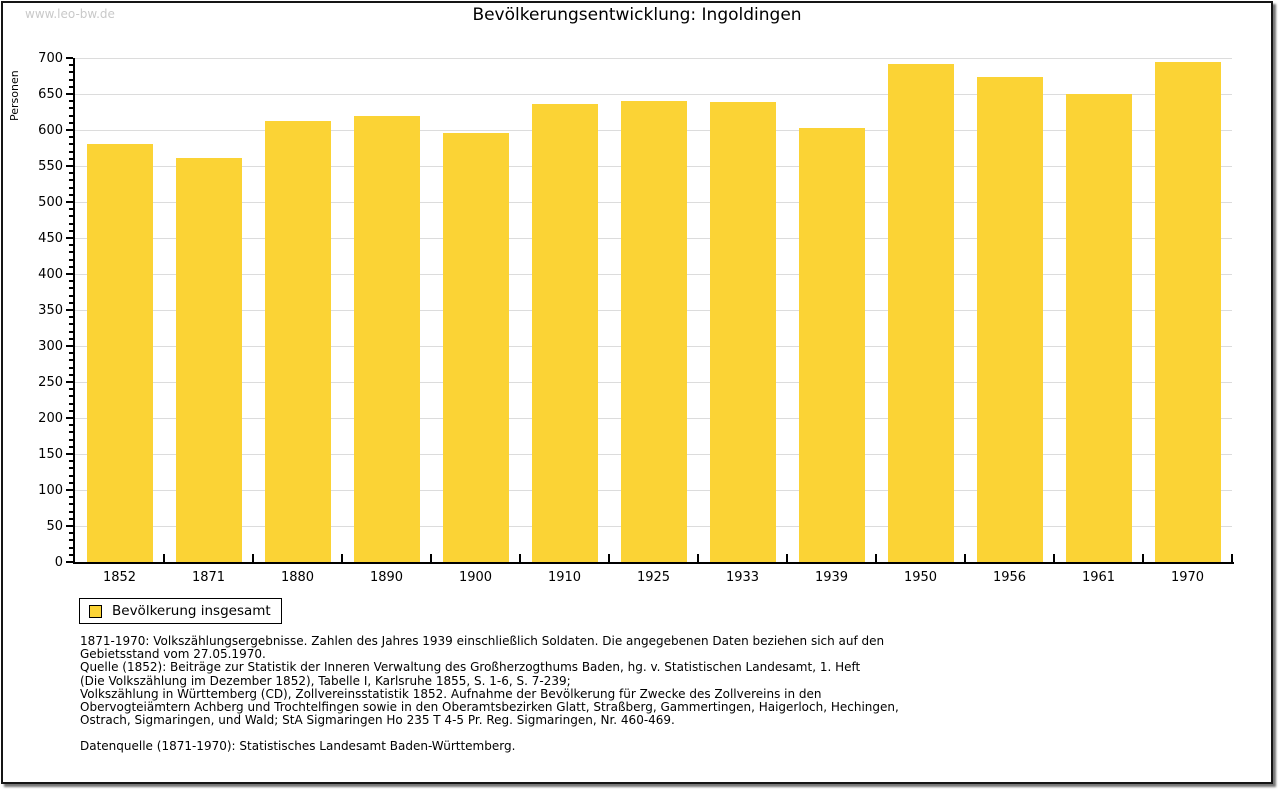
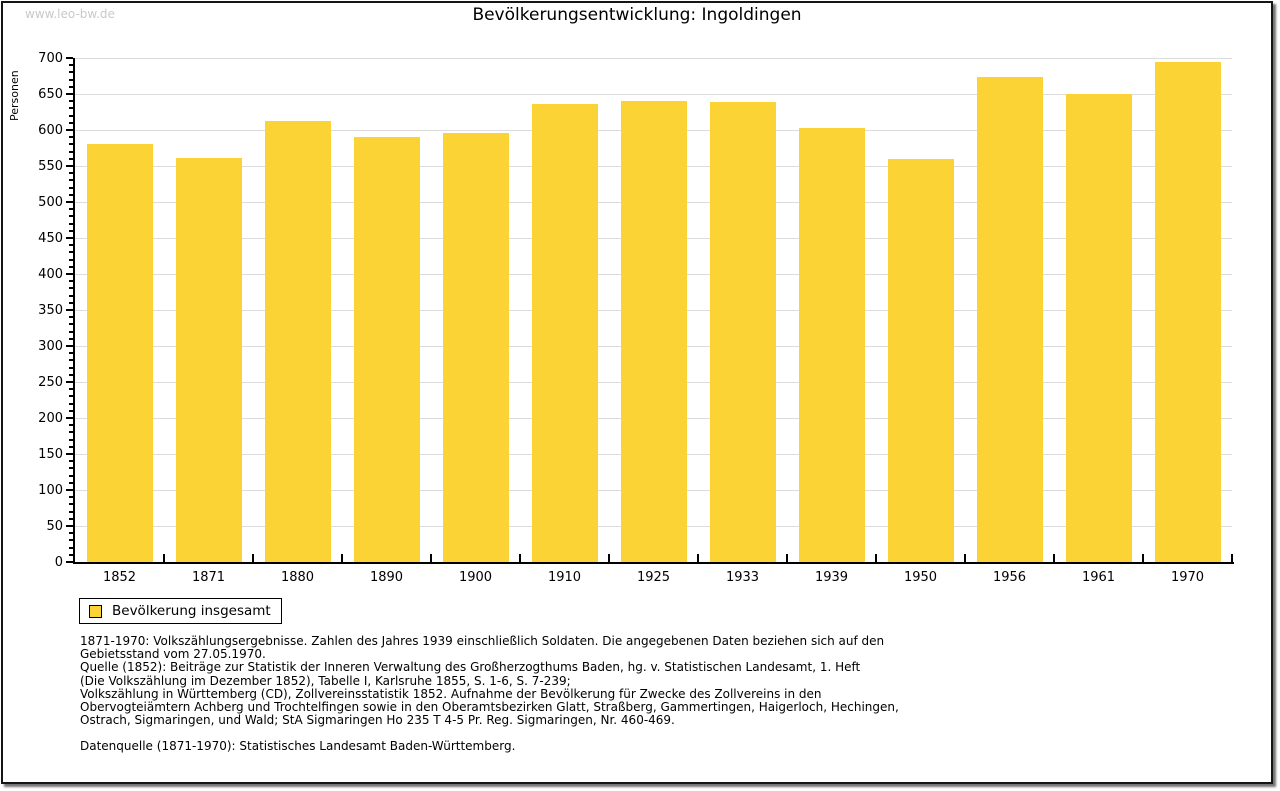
1890: 620 -> 590
1950: 690 -> 560
